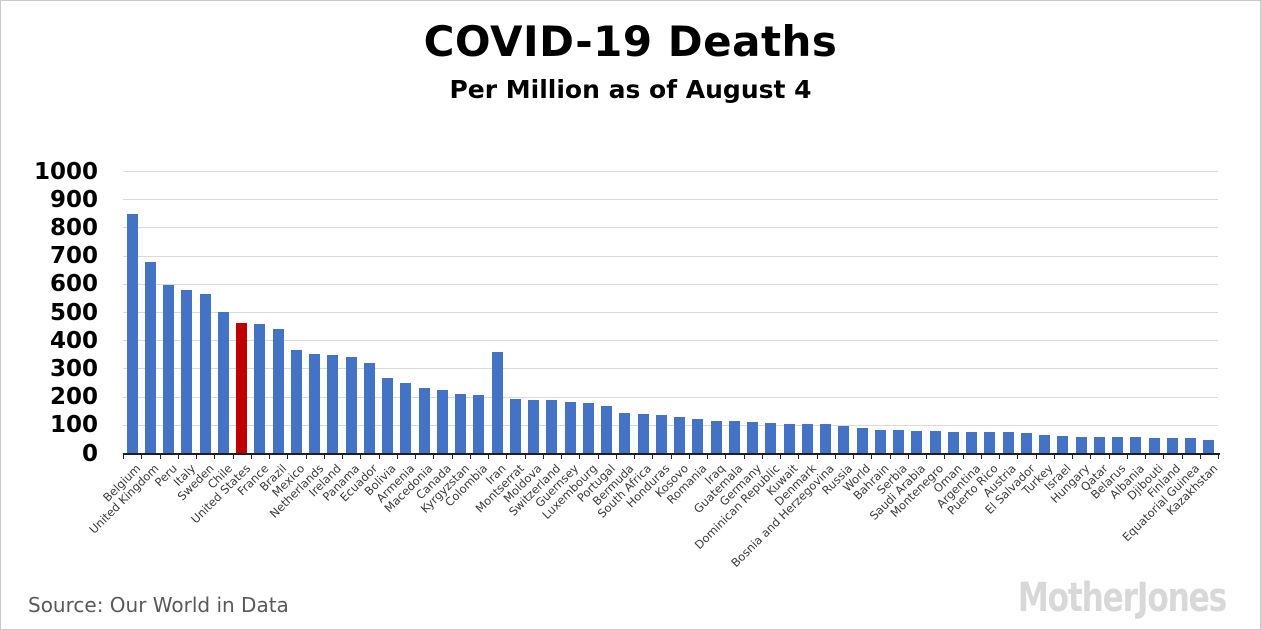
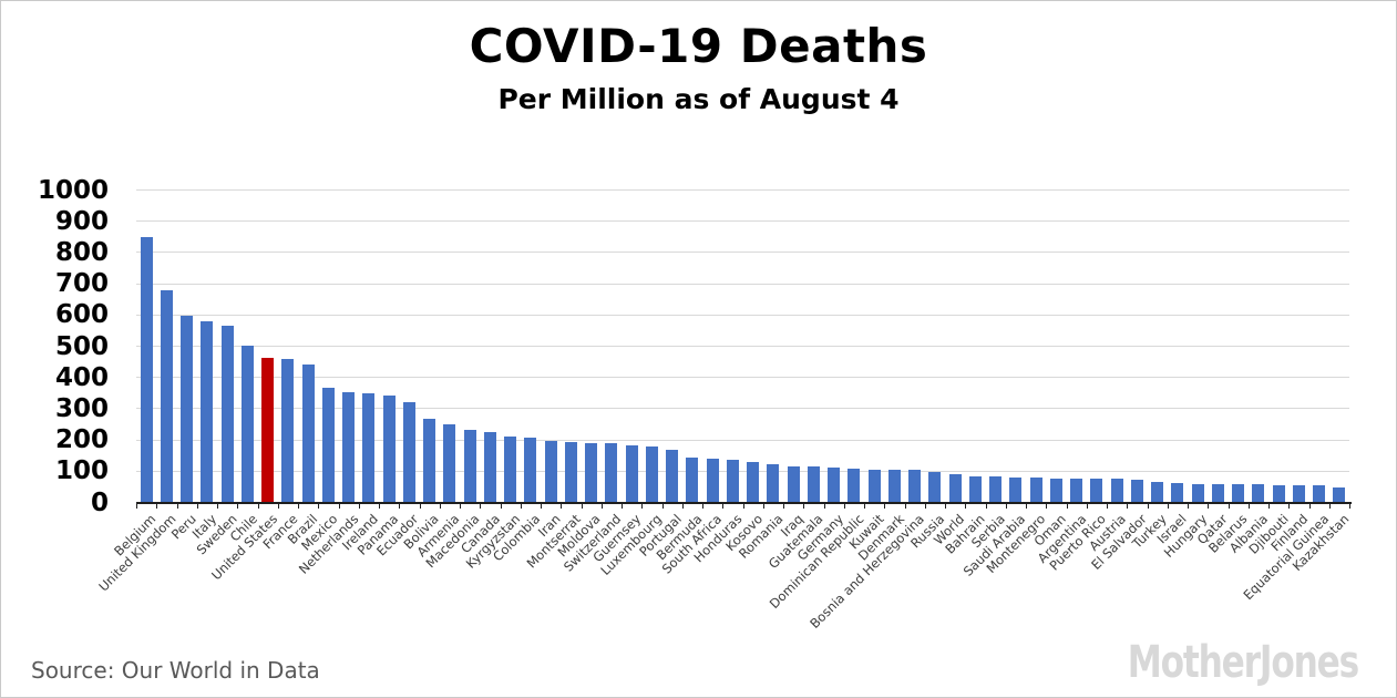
Iran: 360 -> 200
